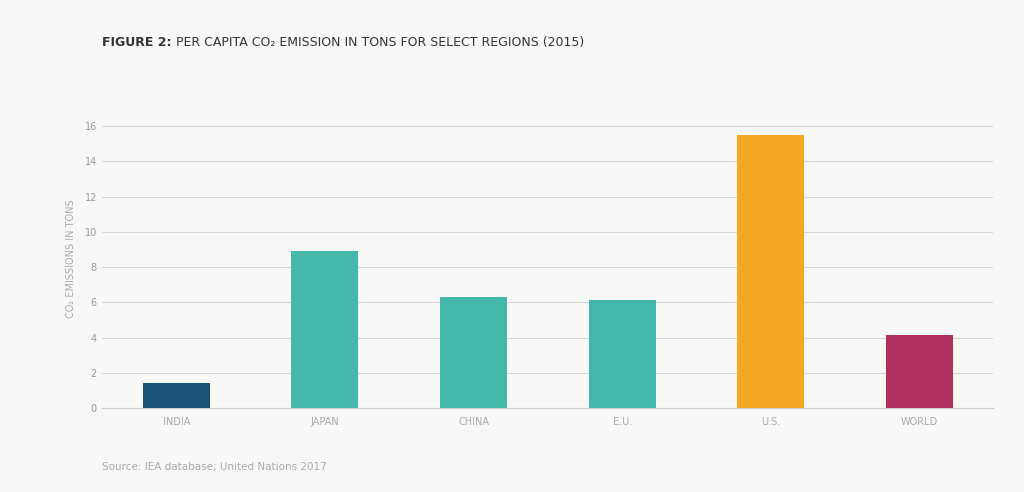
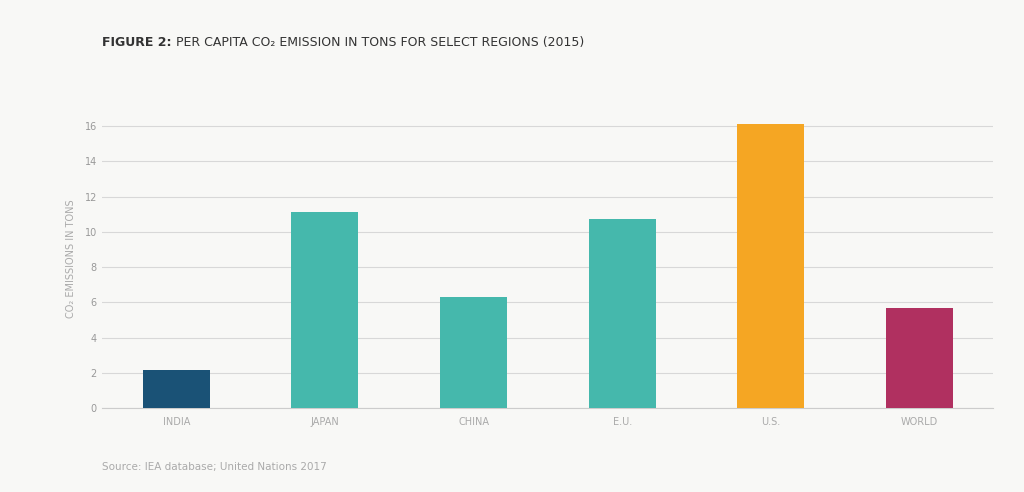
INDIA: 1.4 -> 2.2
JAPAN: 8.9 -> 11.1
E.U.: 6.2 -> 10.7
U.S.: 15.5 -> 16.1
WORLD: 4.2 -> 5.7
